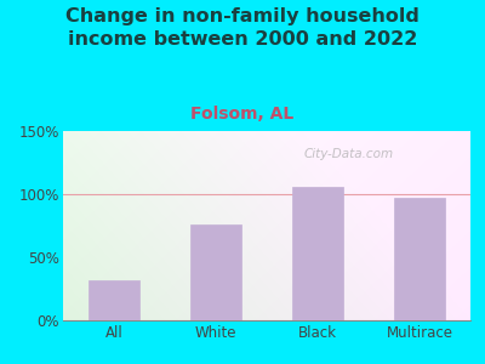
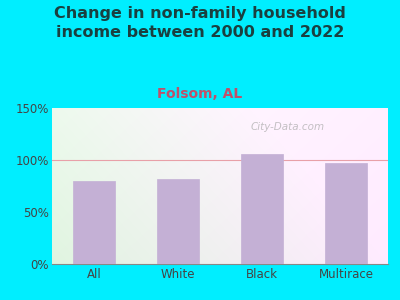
All: 32% -> 80%
White: 76% -> 82%
